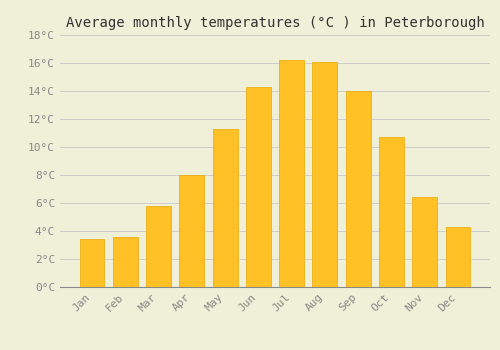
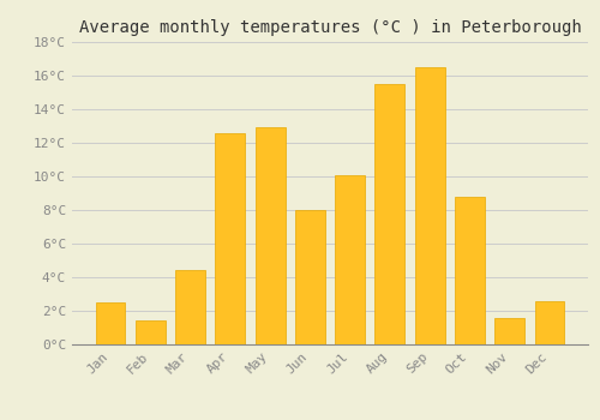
Jan: 3.4°C -> 2.5°C
Feb: 3.6°C -> 1.4°C
Mar: 5.8°C -> 4.4°C
Apr: 8.0°C -> 12.6°C
May: 11.3°C -> 12.9°C
Jun: 14.3°C -> 8.0°C
Jul: 16.2°C -> 10.1°C
Aug: 16.1°C -> 15.5°C
Sep: 14.0°C -> 16.5°C
Oct: 10.7°C -> 8.8°C
Nov: 6.4°C -> 1.6°C
Dec: 4.3°C -> 2.6°C
